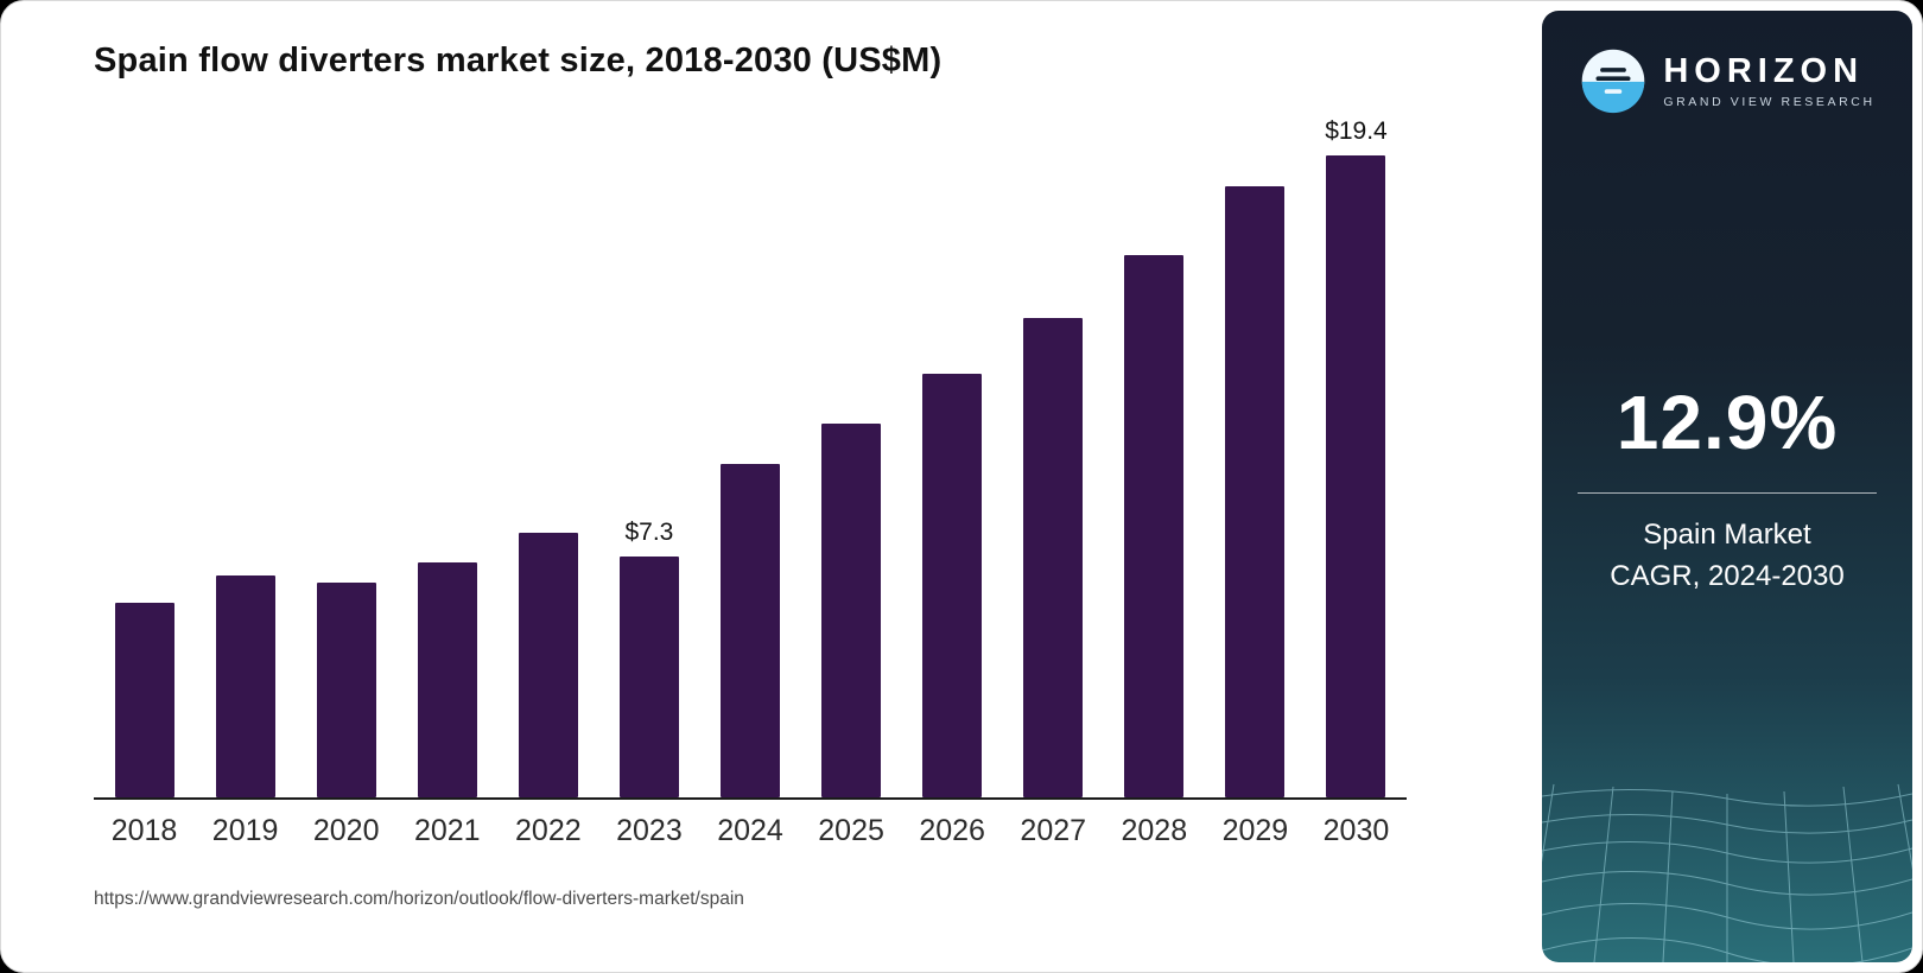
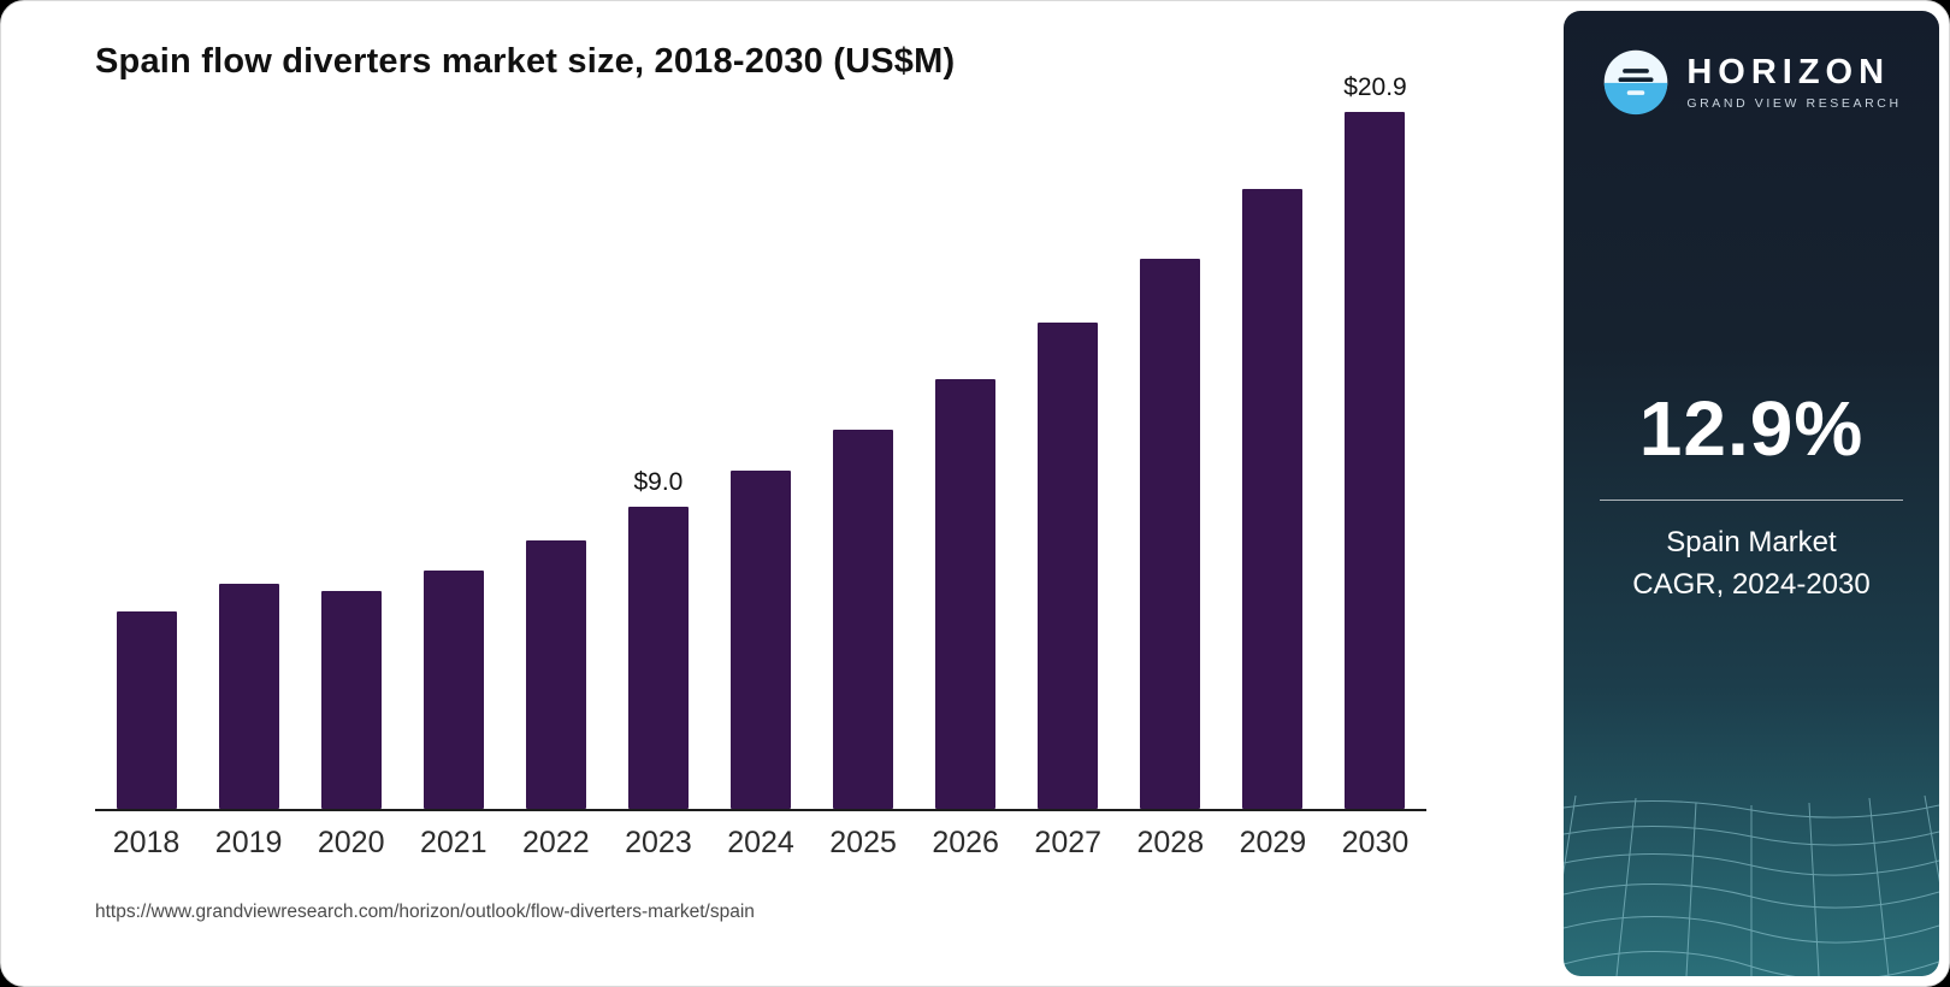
2023: $7.3 -> $9.0
2030: $19.4 -> $20.9
